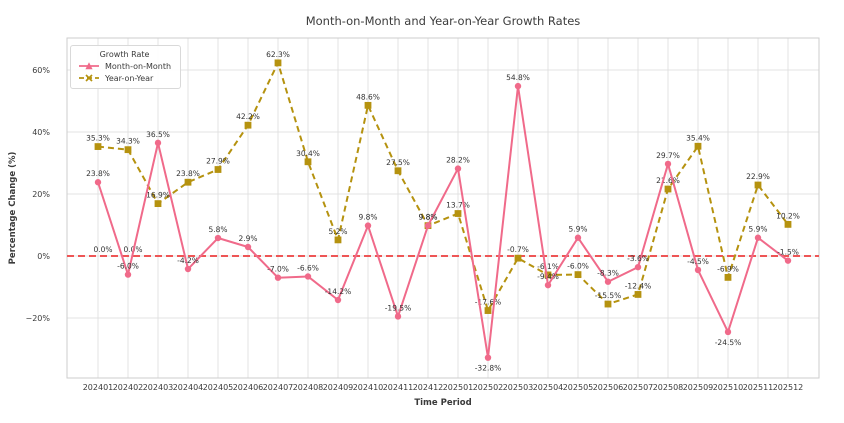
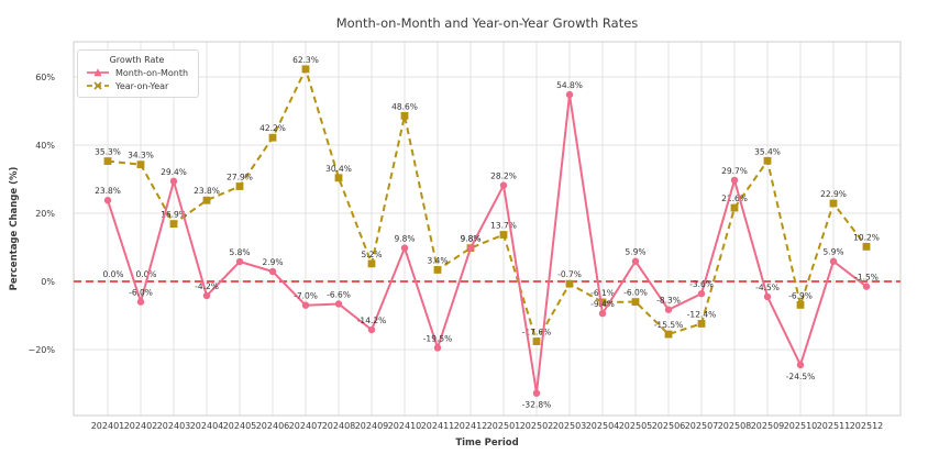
Month-on-Month/202403: 36.5% -> 29.4%
Year-on-Year/202411: 27.5% -> 3.4%
